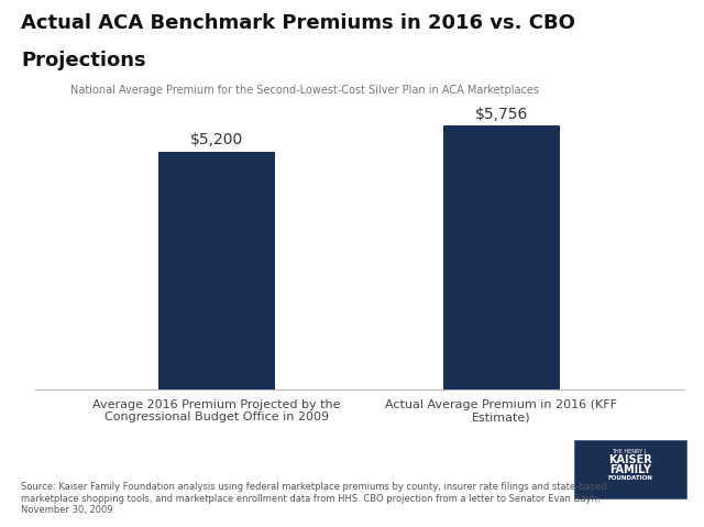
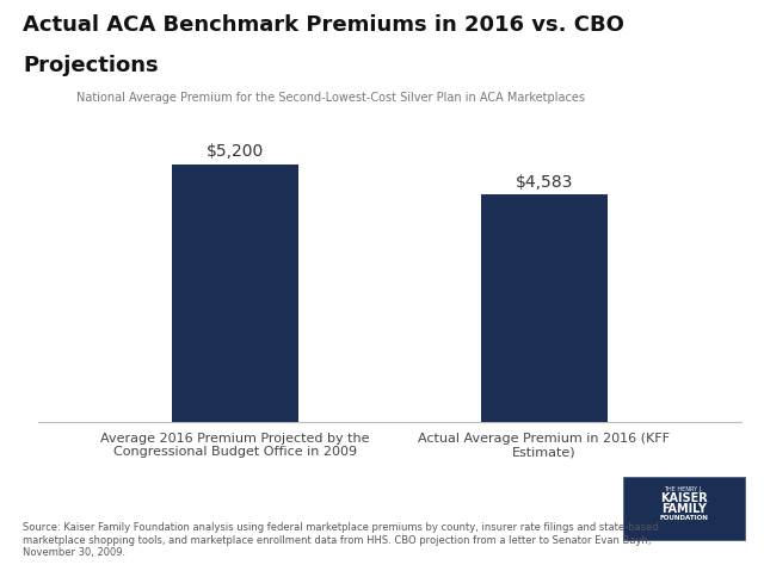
Actual Average Premium in 2016 (KFF Estimate): $5,756 -> $4,583
